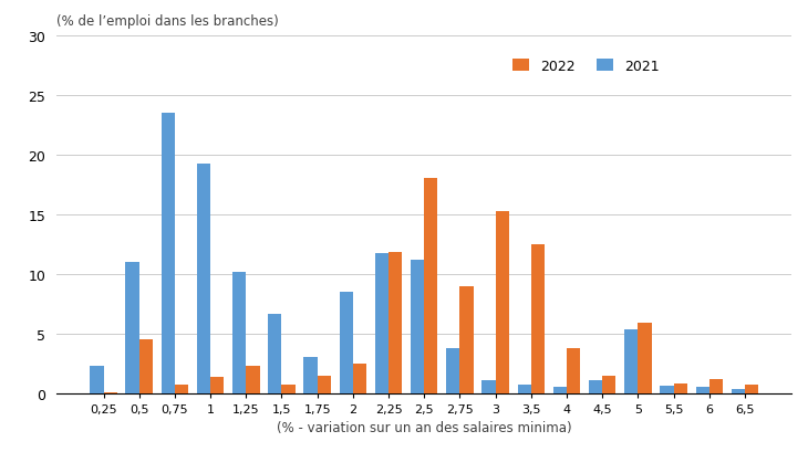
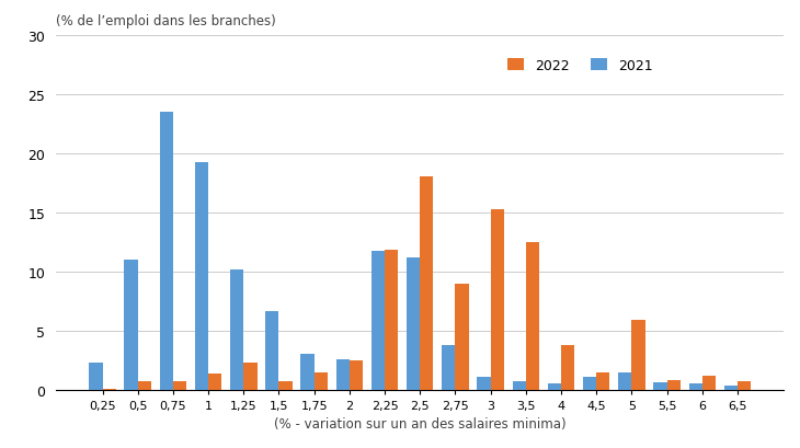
2022/0,5: 4.5 -> 0.7
2021/2: 8.5 -> 2.6
2021/5: 5.3 -> 1.5
